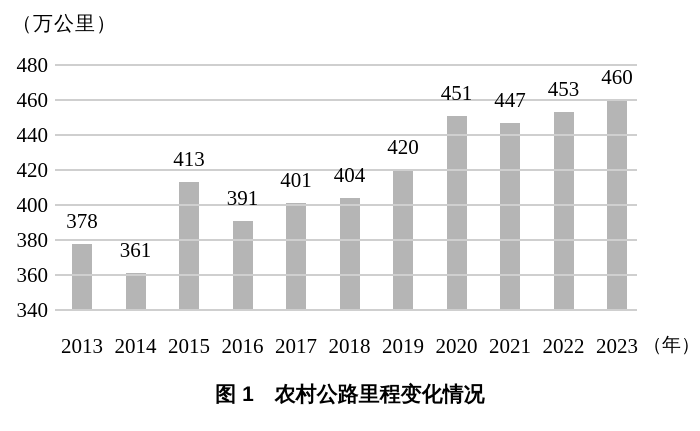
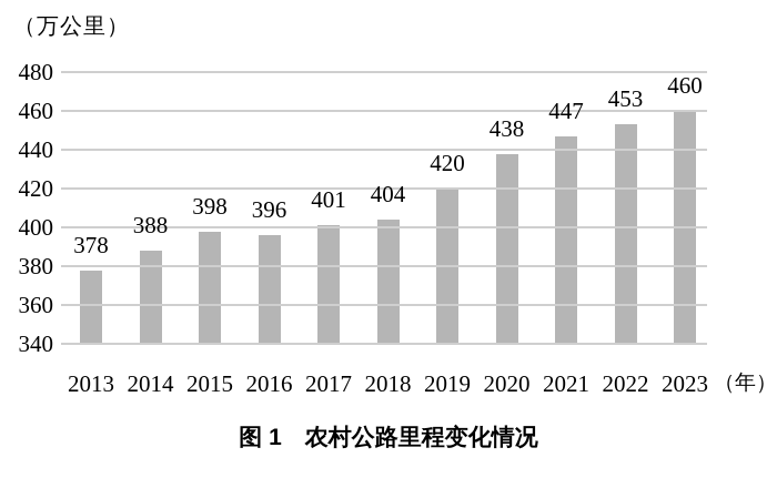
2014: 361 -> 388
2015: 413 -> 398
2016: 391 -> 396
2020: 451 -> 438
